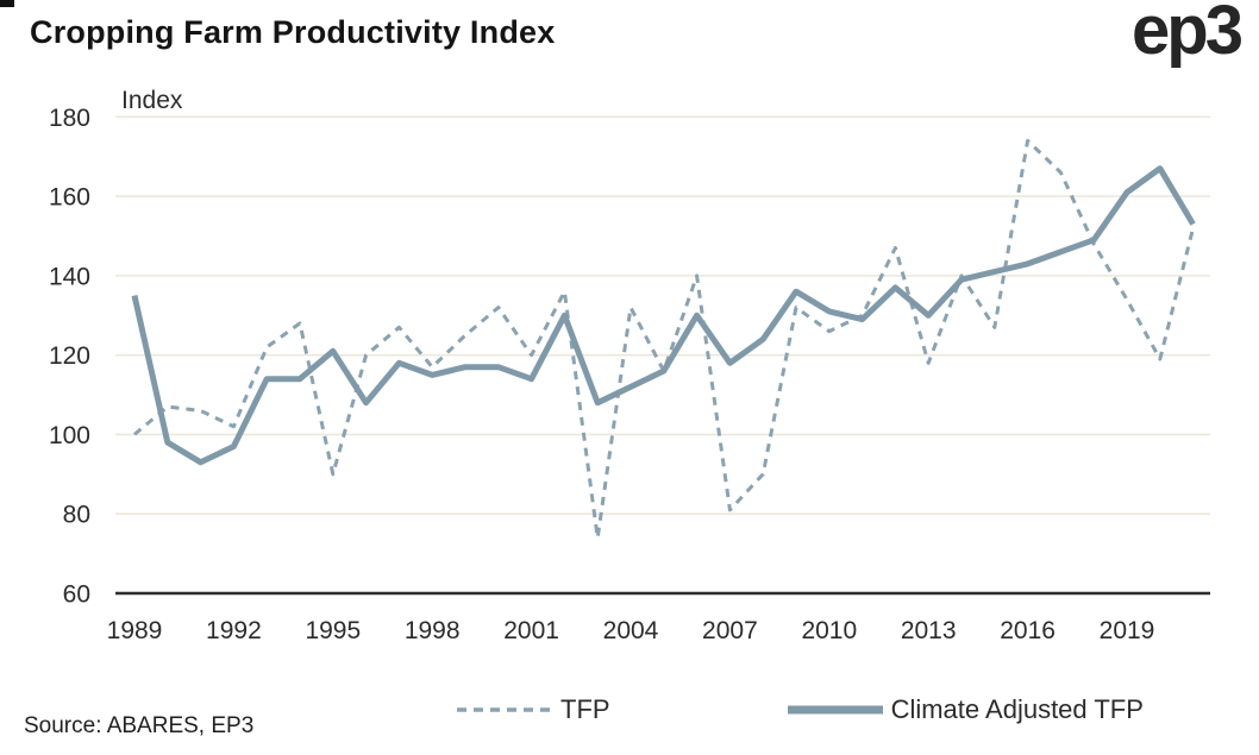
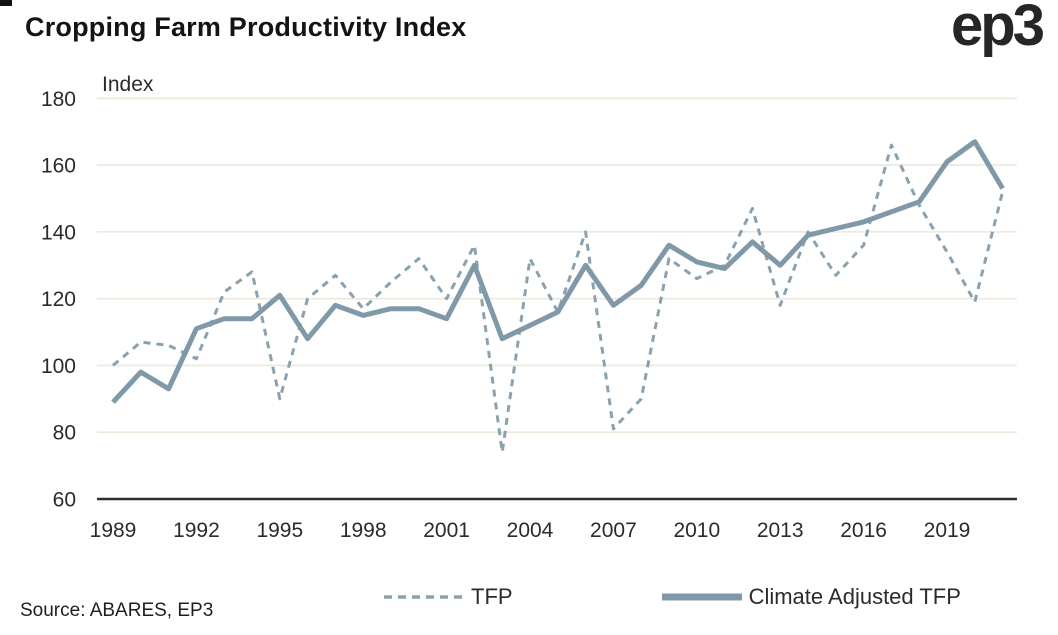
Climate Adjusted TFP/1989: 135 -> 89
Climate Adjusted TFP/1992: 97 -> 111
TFP/2016: 174 -> 136
